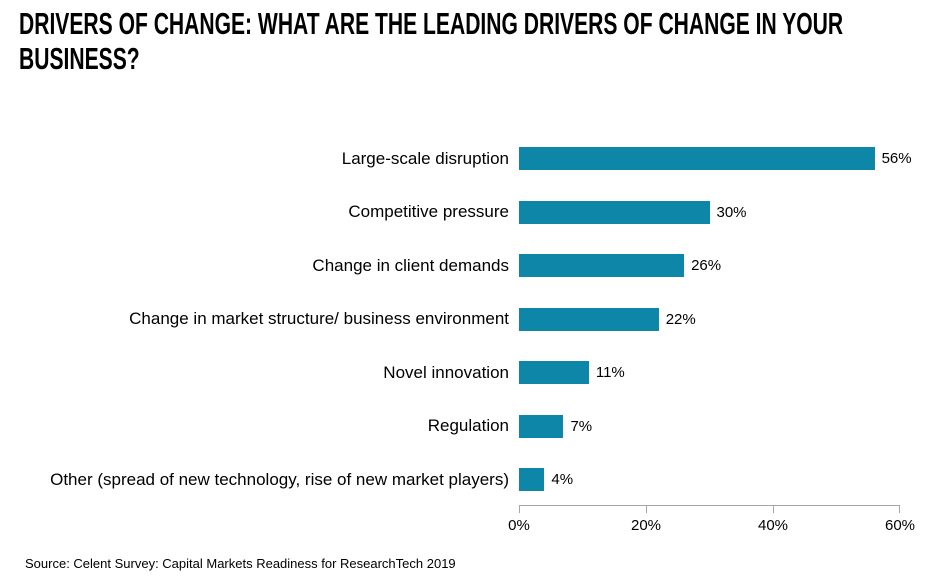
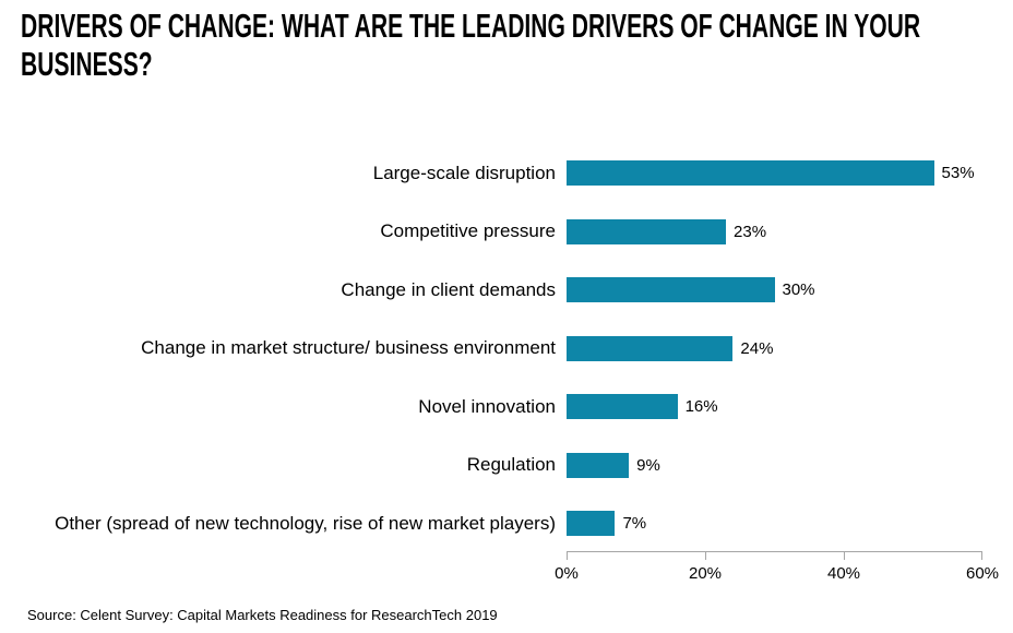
Large-scale disruption: 56% -> 53%
Competitive pressure: 30% -> 23%
Change in client demands: 26% -> 30%
Change in market structure/ business environment: 22% -> 24%
Novel innovation: 11% -> 16%
Regulation: 7% -> 9%
Other (spread of new technology, rise of new market players): 4% -> 7%
